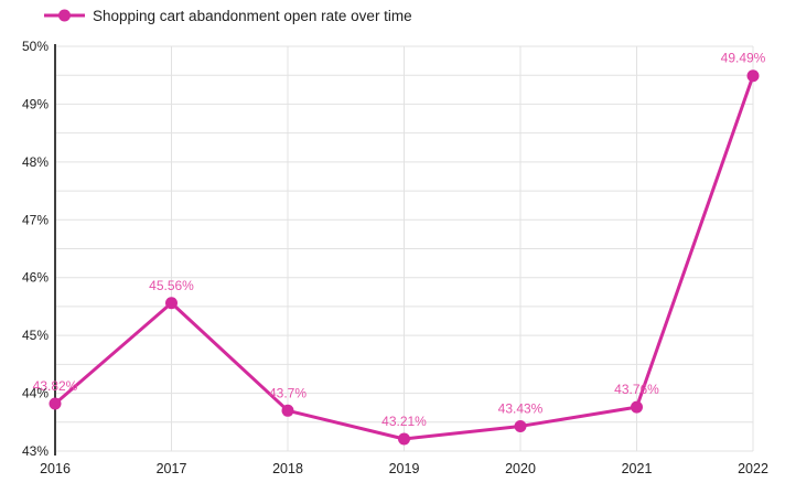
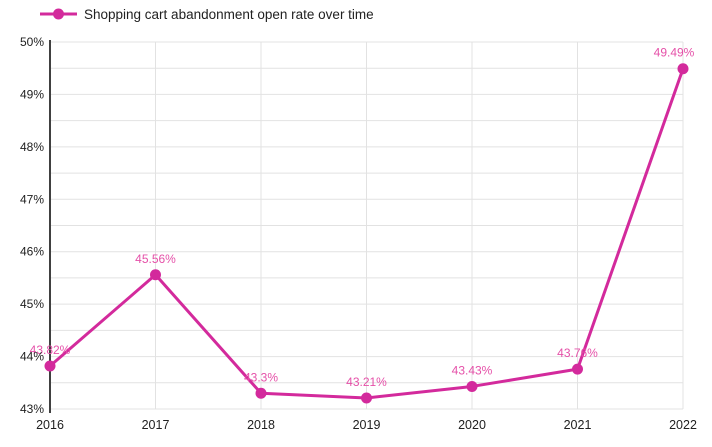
2018: 43.7% -> 43.3%
